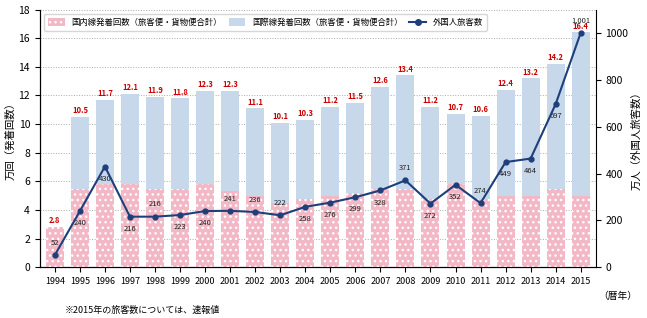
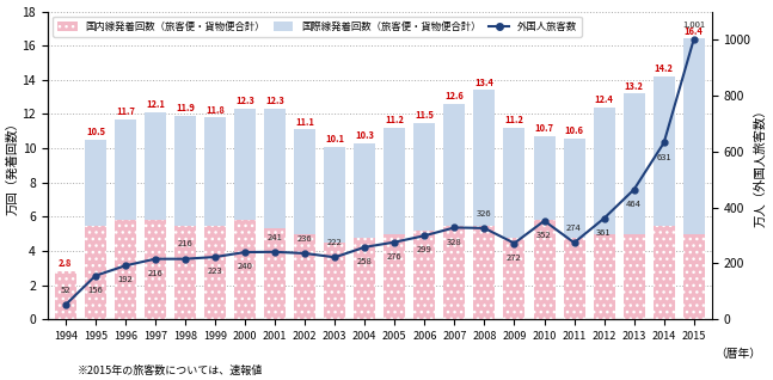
外国人旅客数/1995: 240 -> 156
外国人旅客数/1996: 430 -> 192
外国人旅客数/2008: 371 -> 326
外国人旅客数/2012: 449 -> 361
外国人旅客数/2014: 697 -> 631
